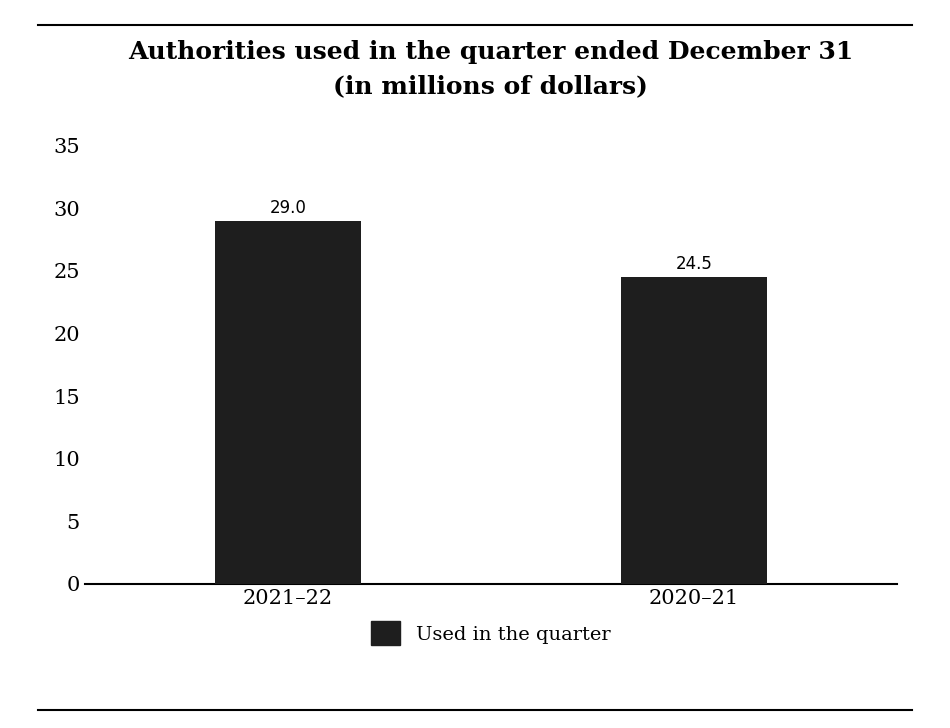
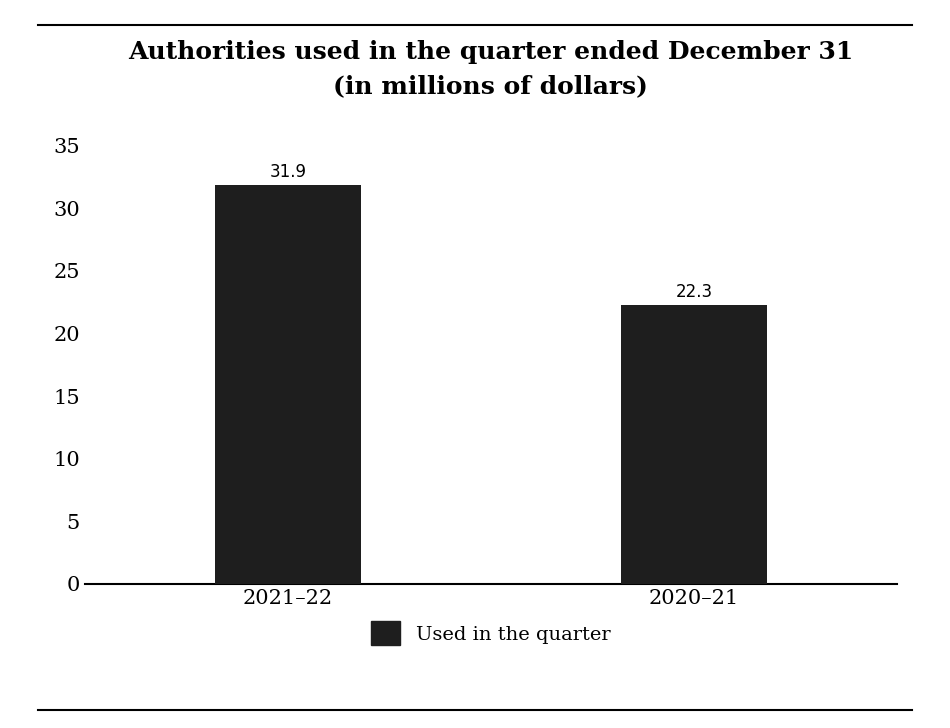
2021–22: 29.0 -> 31.9
2020–21: 24.5 -> 22.3
